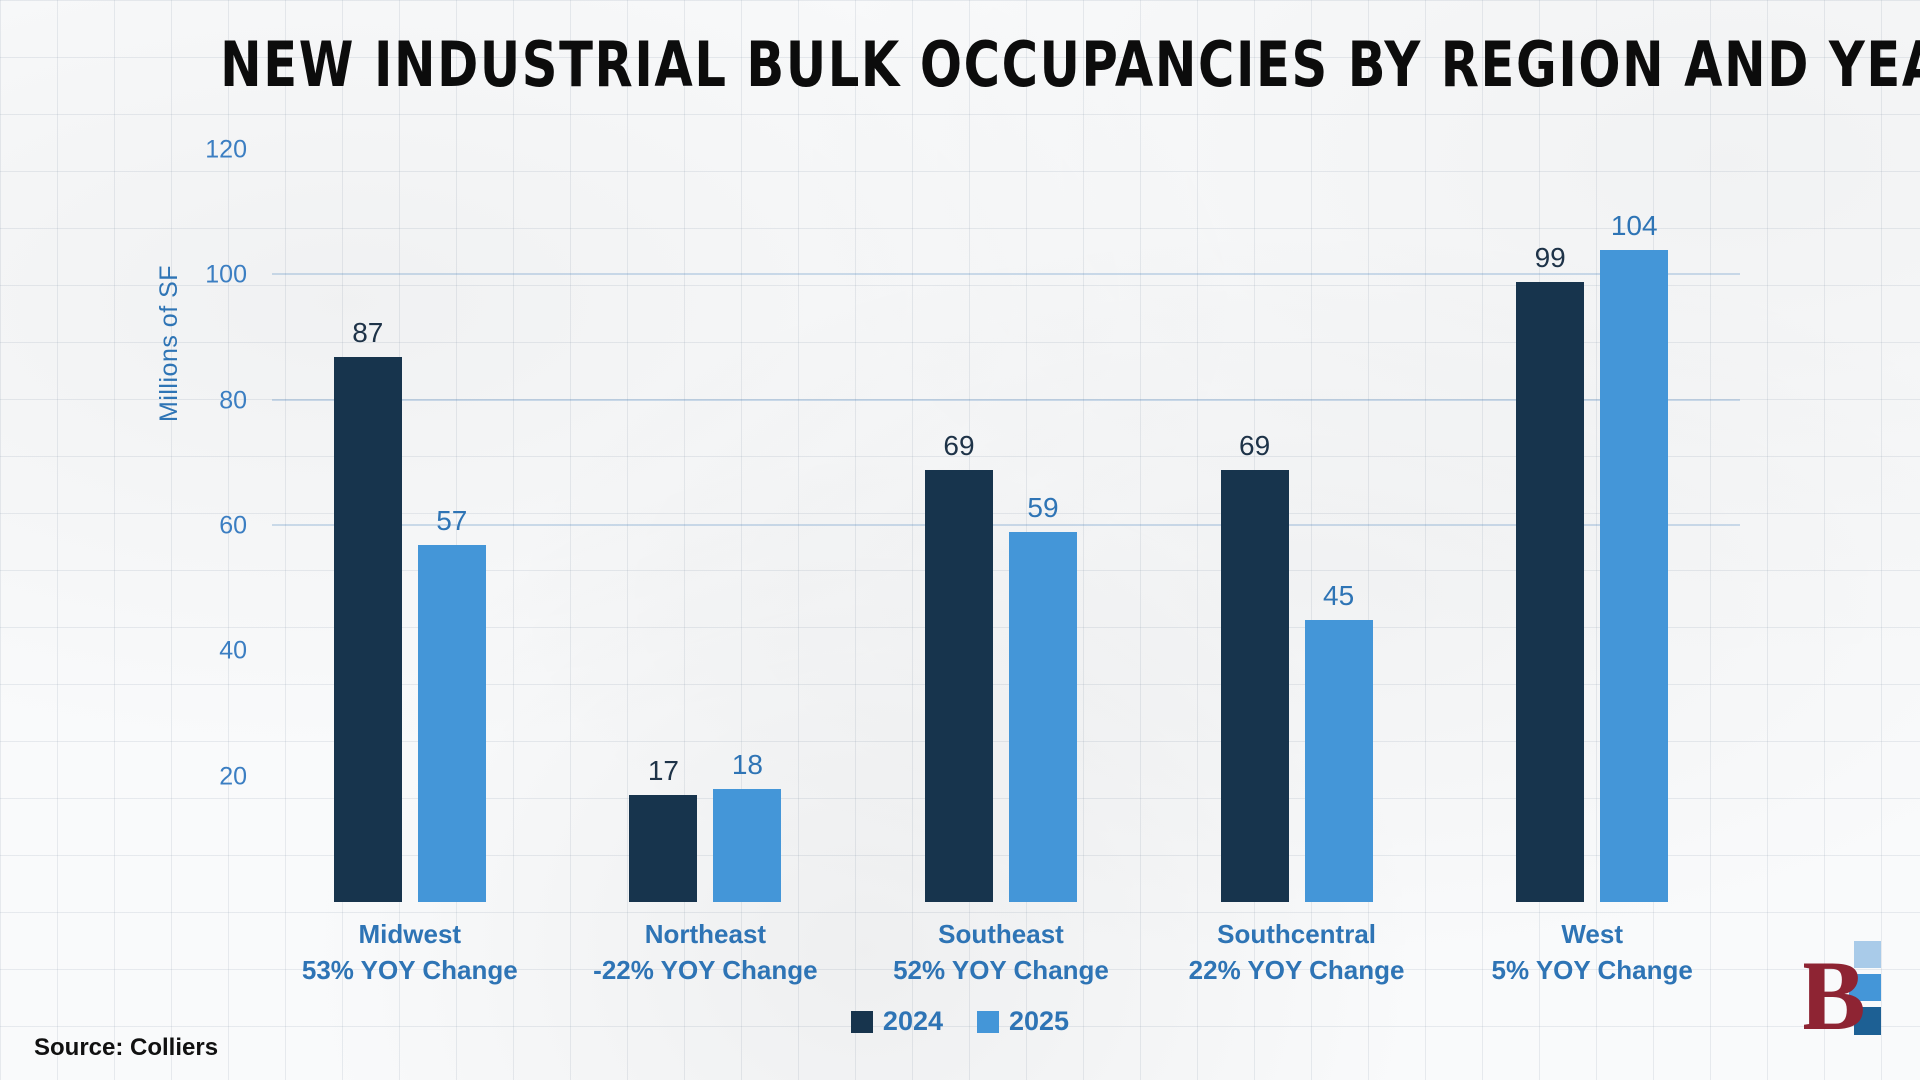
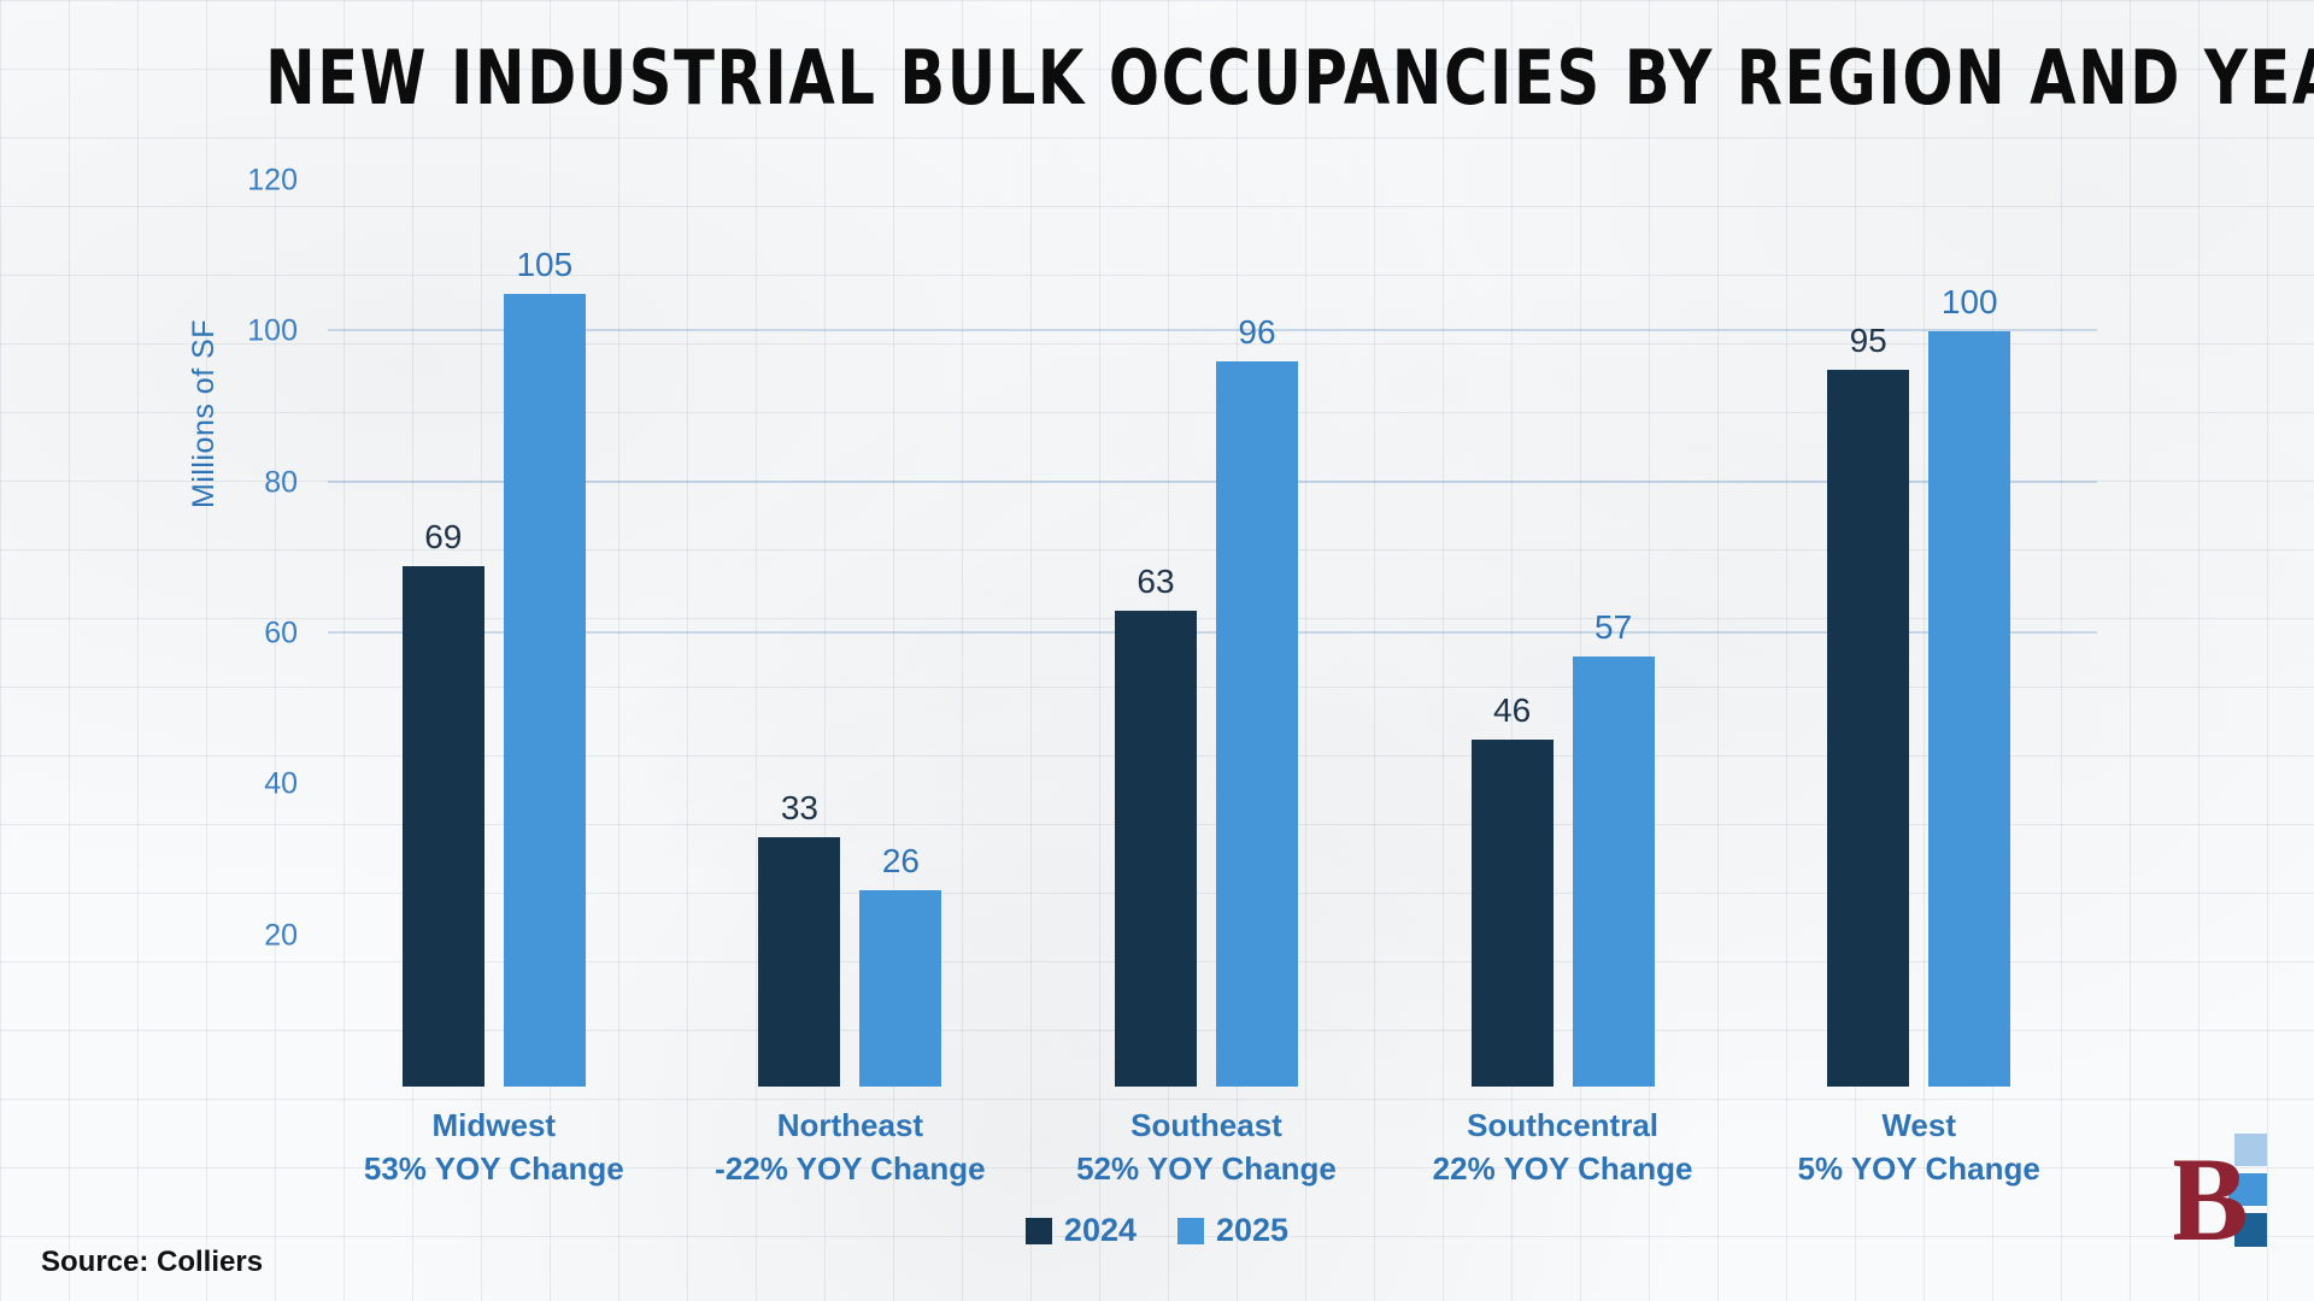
2024/Midwest: 87 -> 69
2025/Midwest: 57 -> 105
2024/Northeast: 17 -> 33
2025/Northeast: 18 -> 26
2024/Southeast: 69 -> 63
2025/Southeast: 59 -> 96
2024/Southcentral: 69 -> 46
2025/Southcentral: 45 -> 57
2024/West: 99 -> 95
2025/West: 104 -> 100
